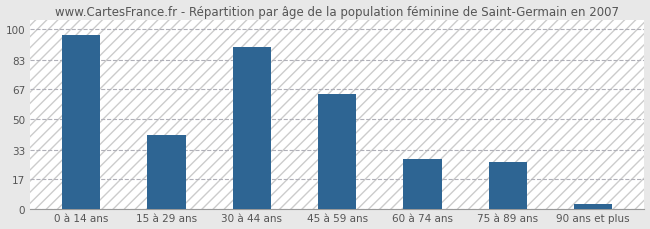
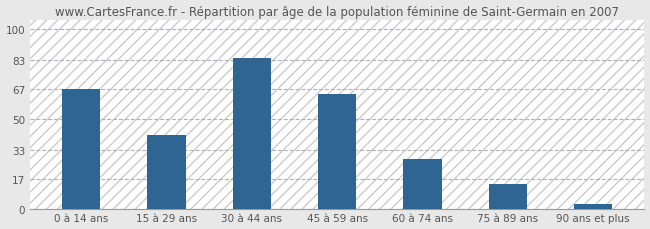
0 à 14 ans: 97 -> 67
30 à 44 ans: 90 -> 84
75 à 89 ans: 26 -> 14
